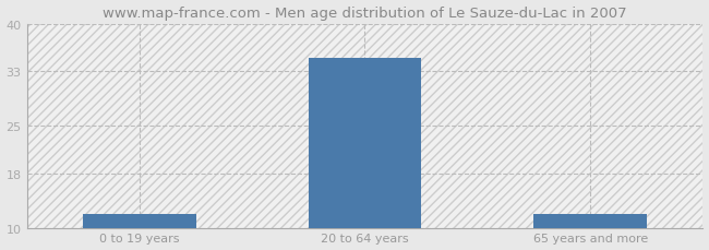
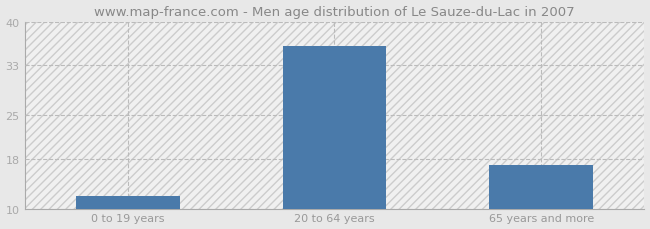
20 to 64 years: 35 -> 36
65 years and more: 12 -> 17
